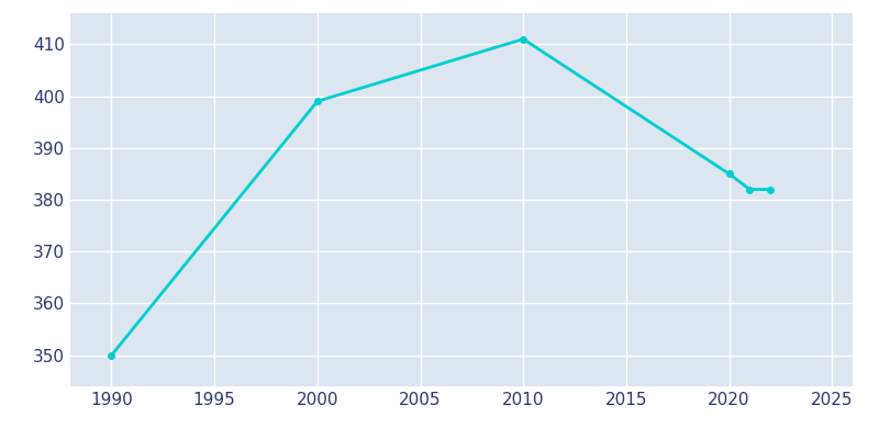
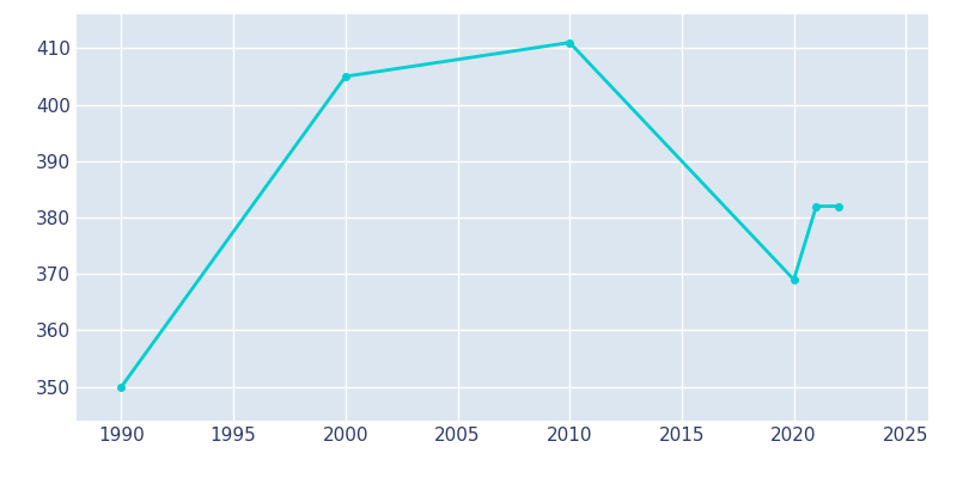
2000: 399 -> 405
2020: 385 -> 369
